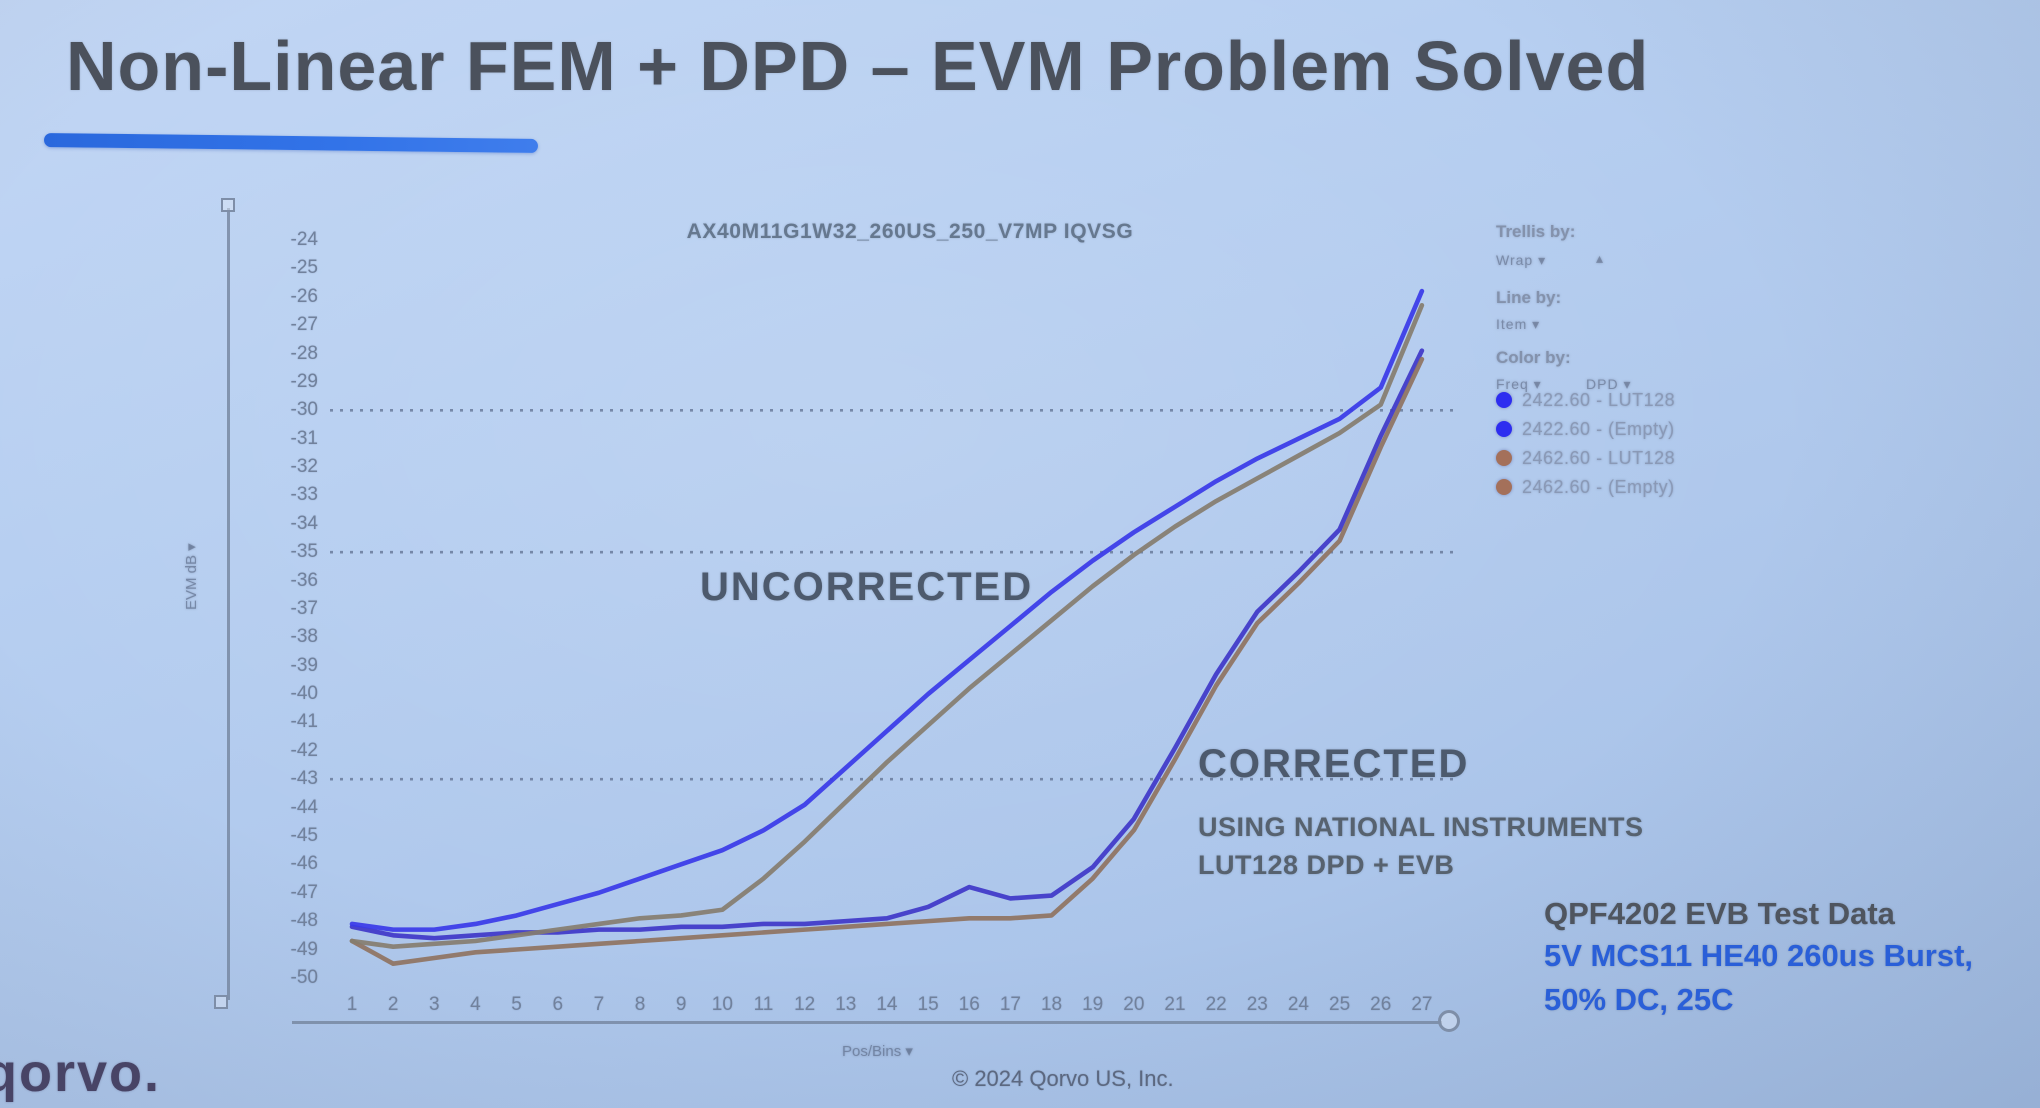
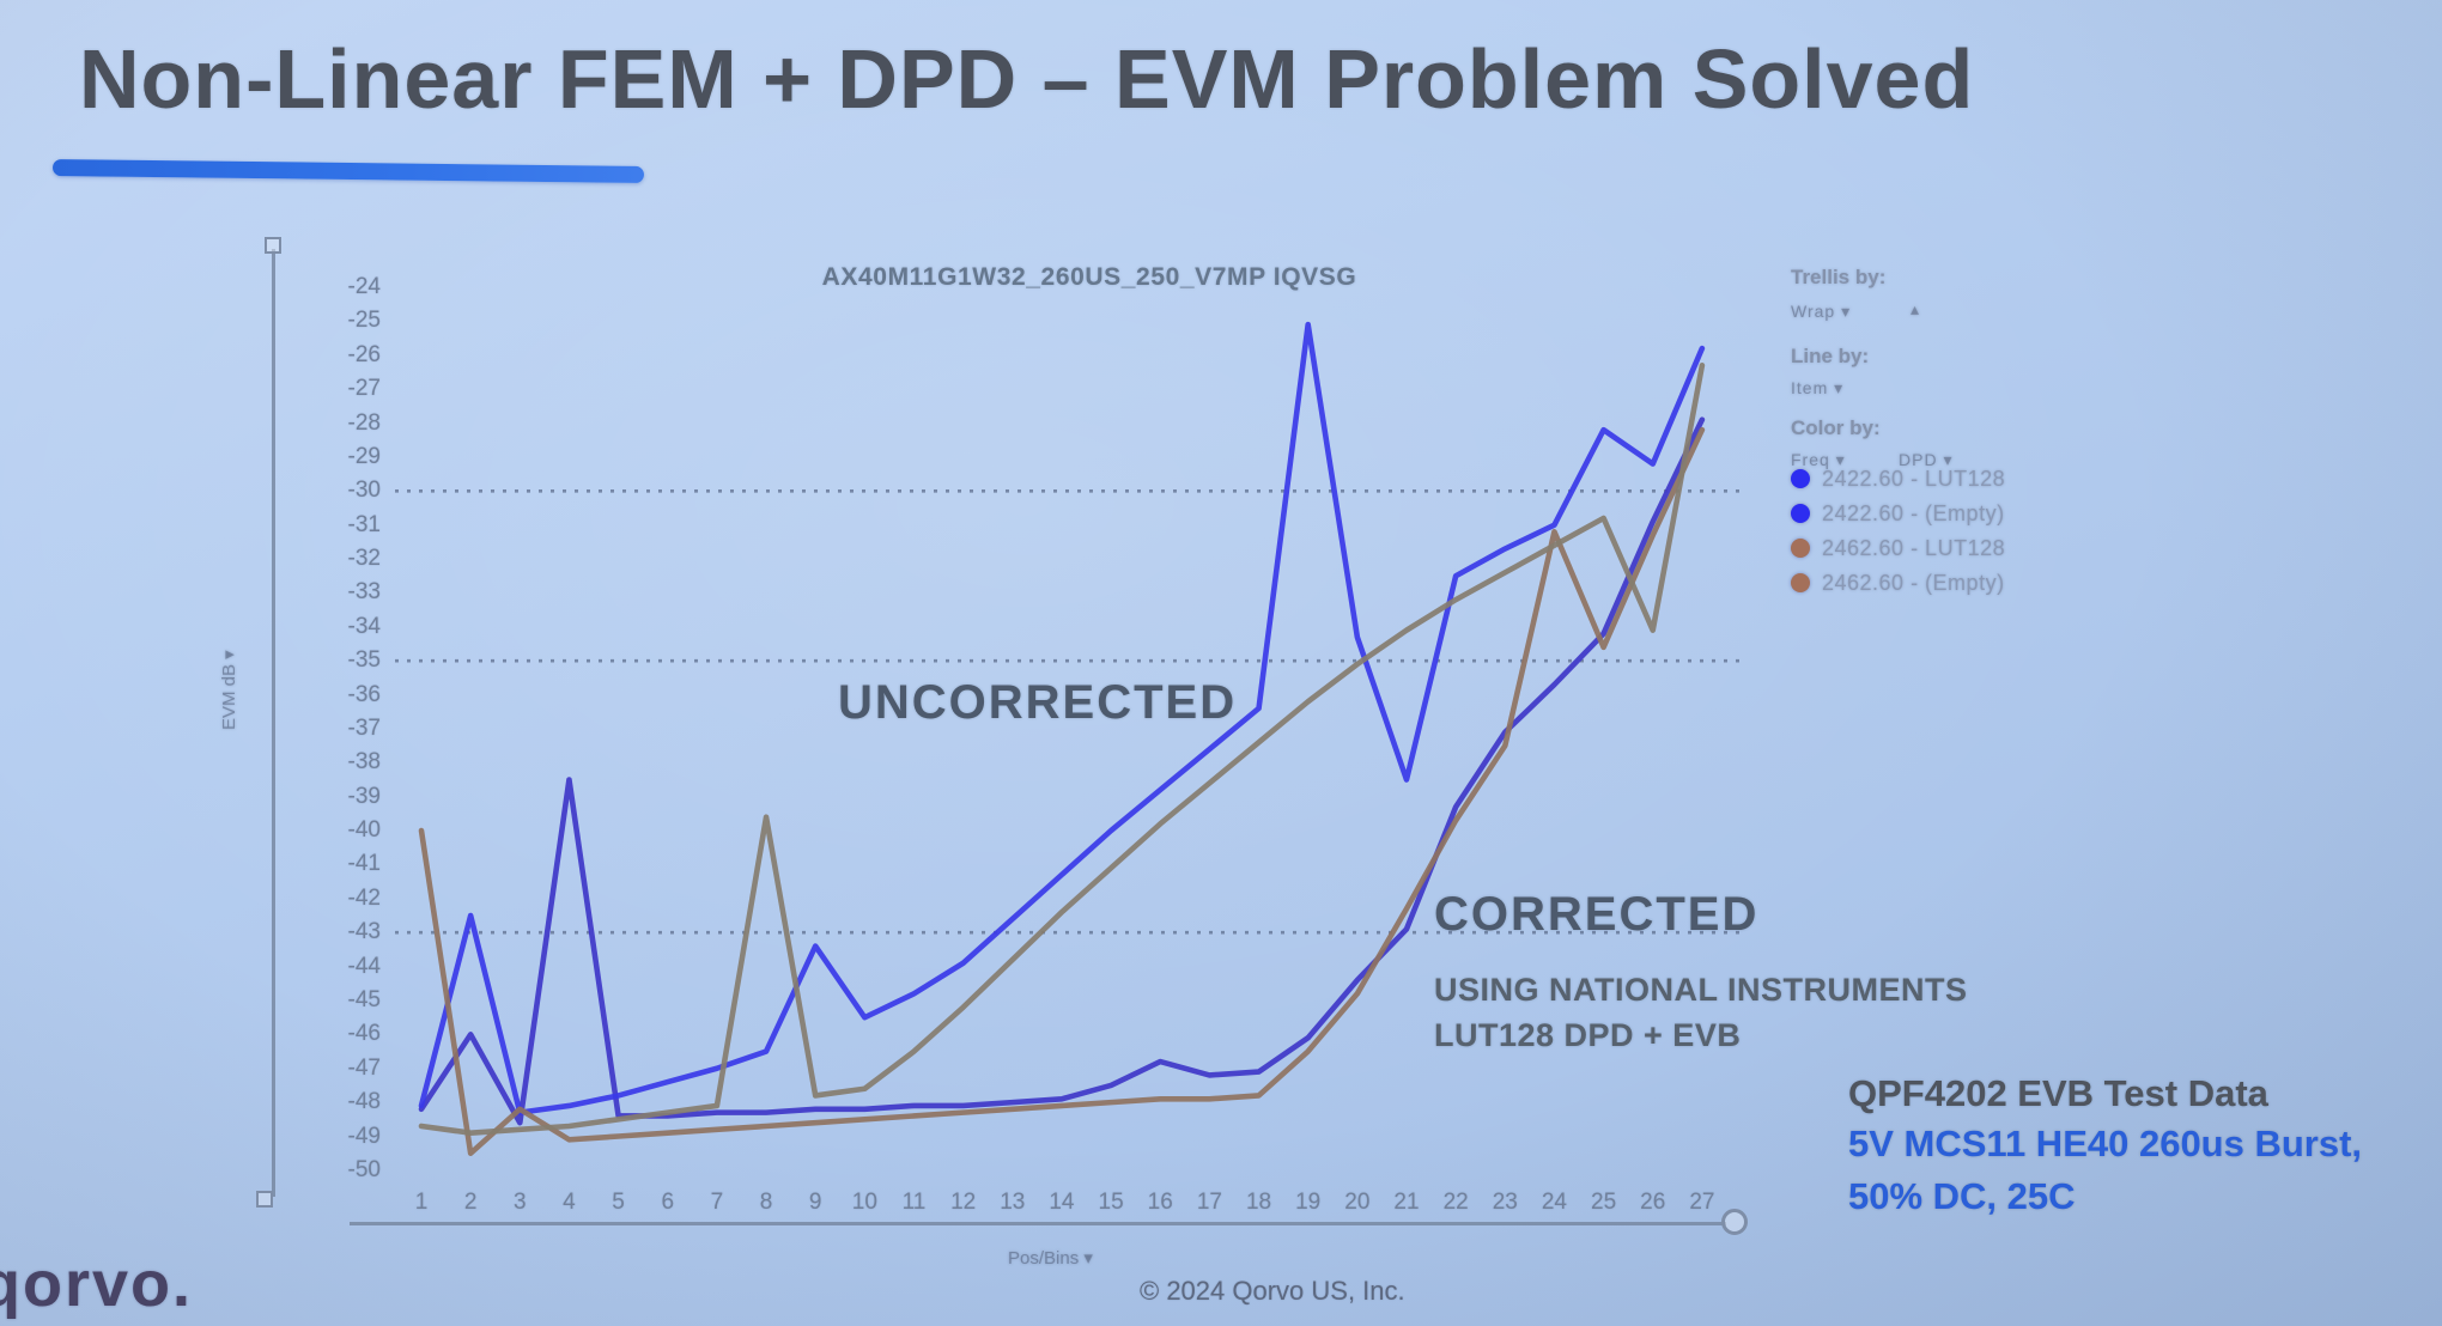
2462.60 - LUT128/1: -48.7 -> -40.0
2422.60 - LUT128/2: -48.5 -> -46.0
2422.60 - (Empty)/2: -48.3 -> -42.5
2462.60 - LUT128/3: -49.3 -> -48.2
2422.60 - LUT128/4: -48.5 -> -38.5
2462.60 - (Empty)/8: -47.9 -> -39.6
2422.60 - (Empty)/9: -46.0 -> -43.4
2422.60 - (Empty)/19: -35.3 -> -25.1
2422.60 - LUT128/21: -41.9 -> -42.9
2422.60 - (Empty)/21: -33.4 -> -38.5
2462.60 - LUT128/24: -36.1 -> -31.2
2422.60 - (Empty)/25: -30.3 -> -28.2
2462.60 - (Empty)/26: -29.8 -> -34.1
